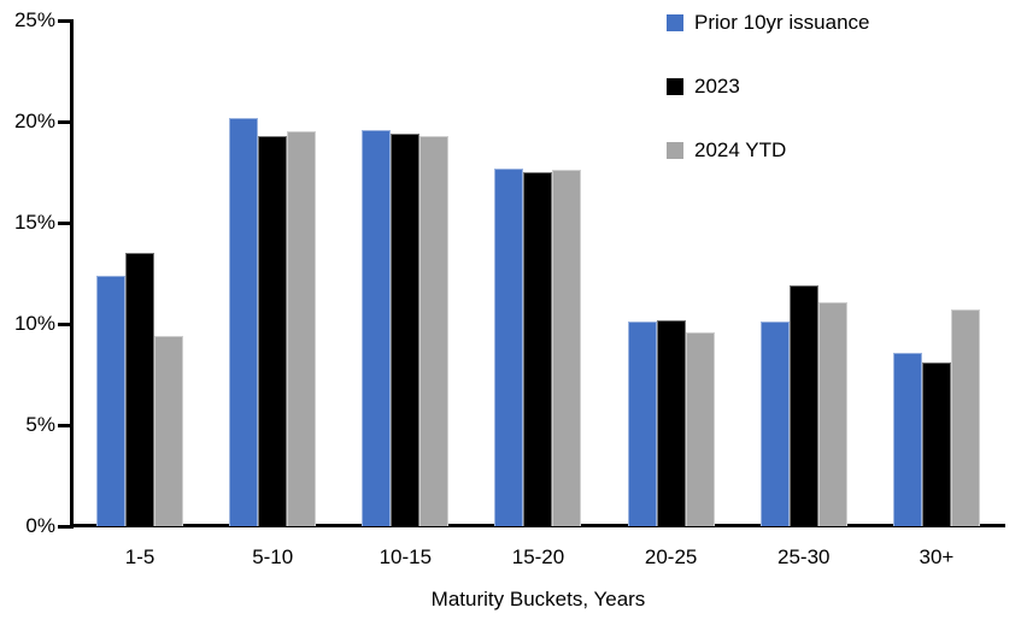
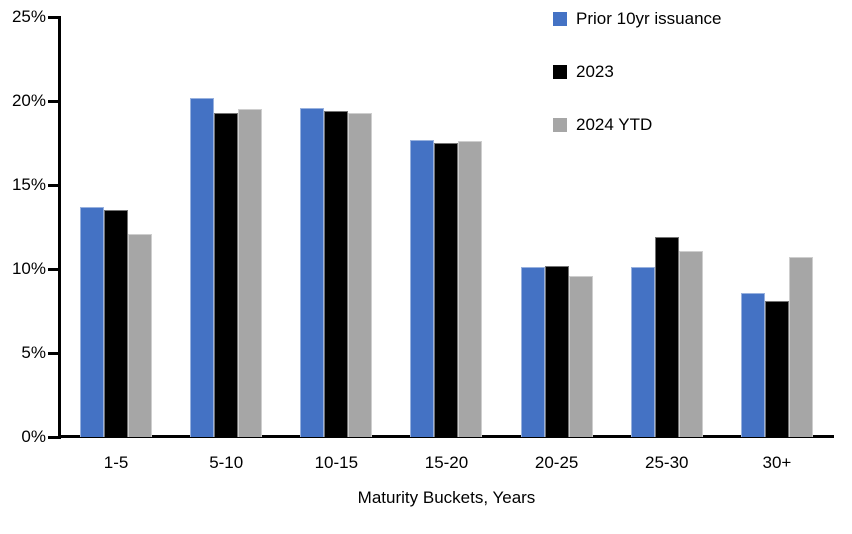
Prior 10yr issuance/1-5: 12.4% -> 13.7%
2024 YTD/1-5: 9.4% -> 12.1%
